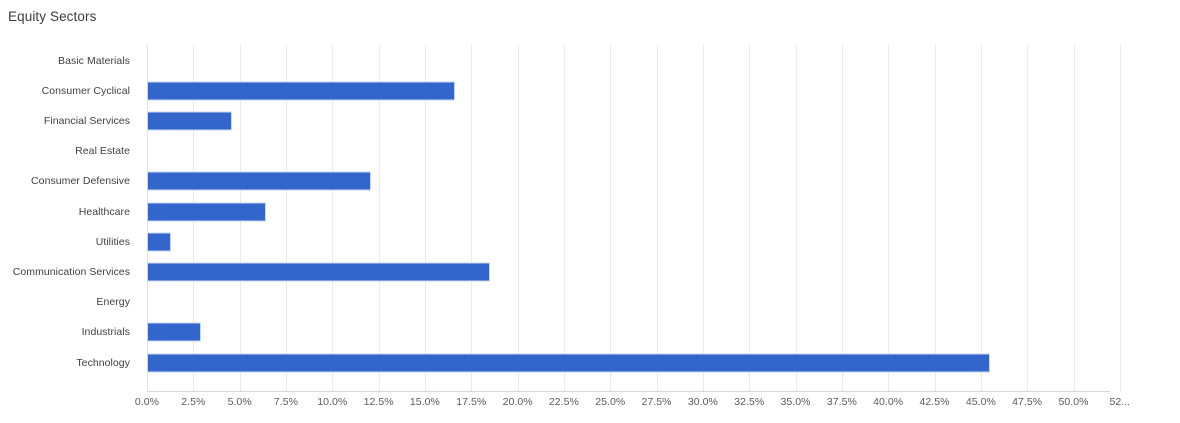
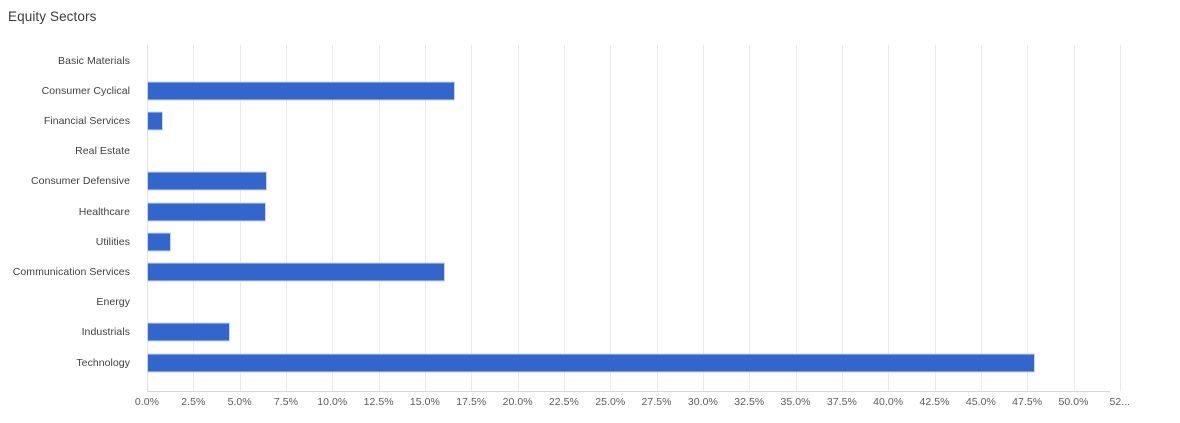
Financial Services: 4.6% -> 0.8%
Consumer Defensive: 12.1% -> 6.5%
Communication Services: 18.5% -> 16.1%
Industrials: 2.9% -> 4.5%
Technology: 45.5% -> 47.9%
